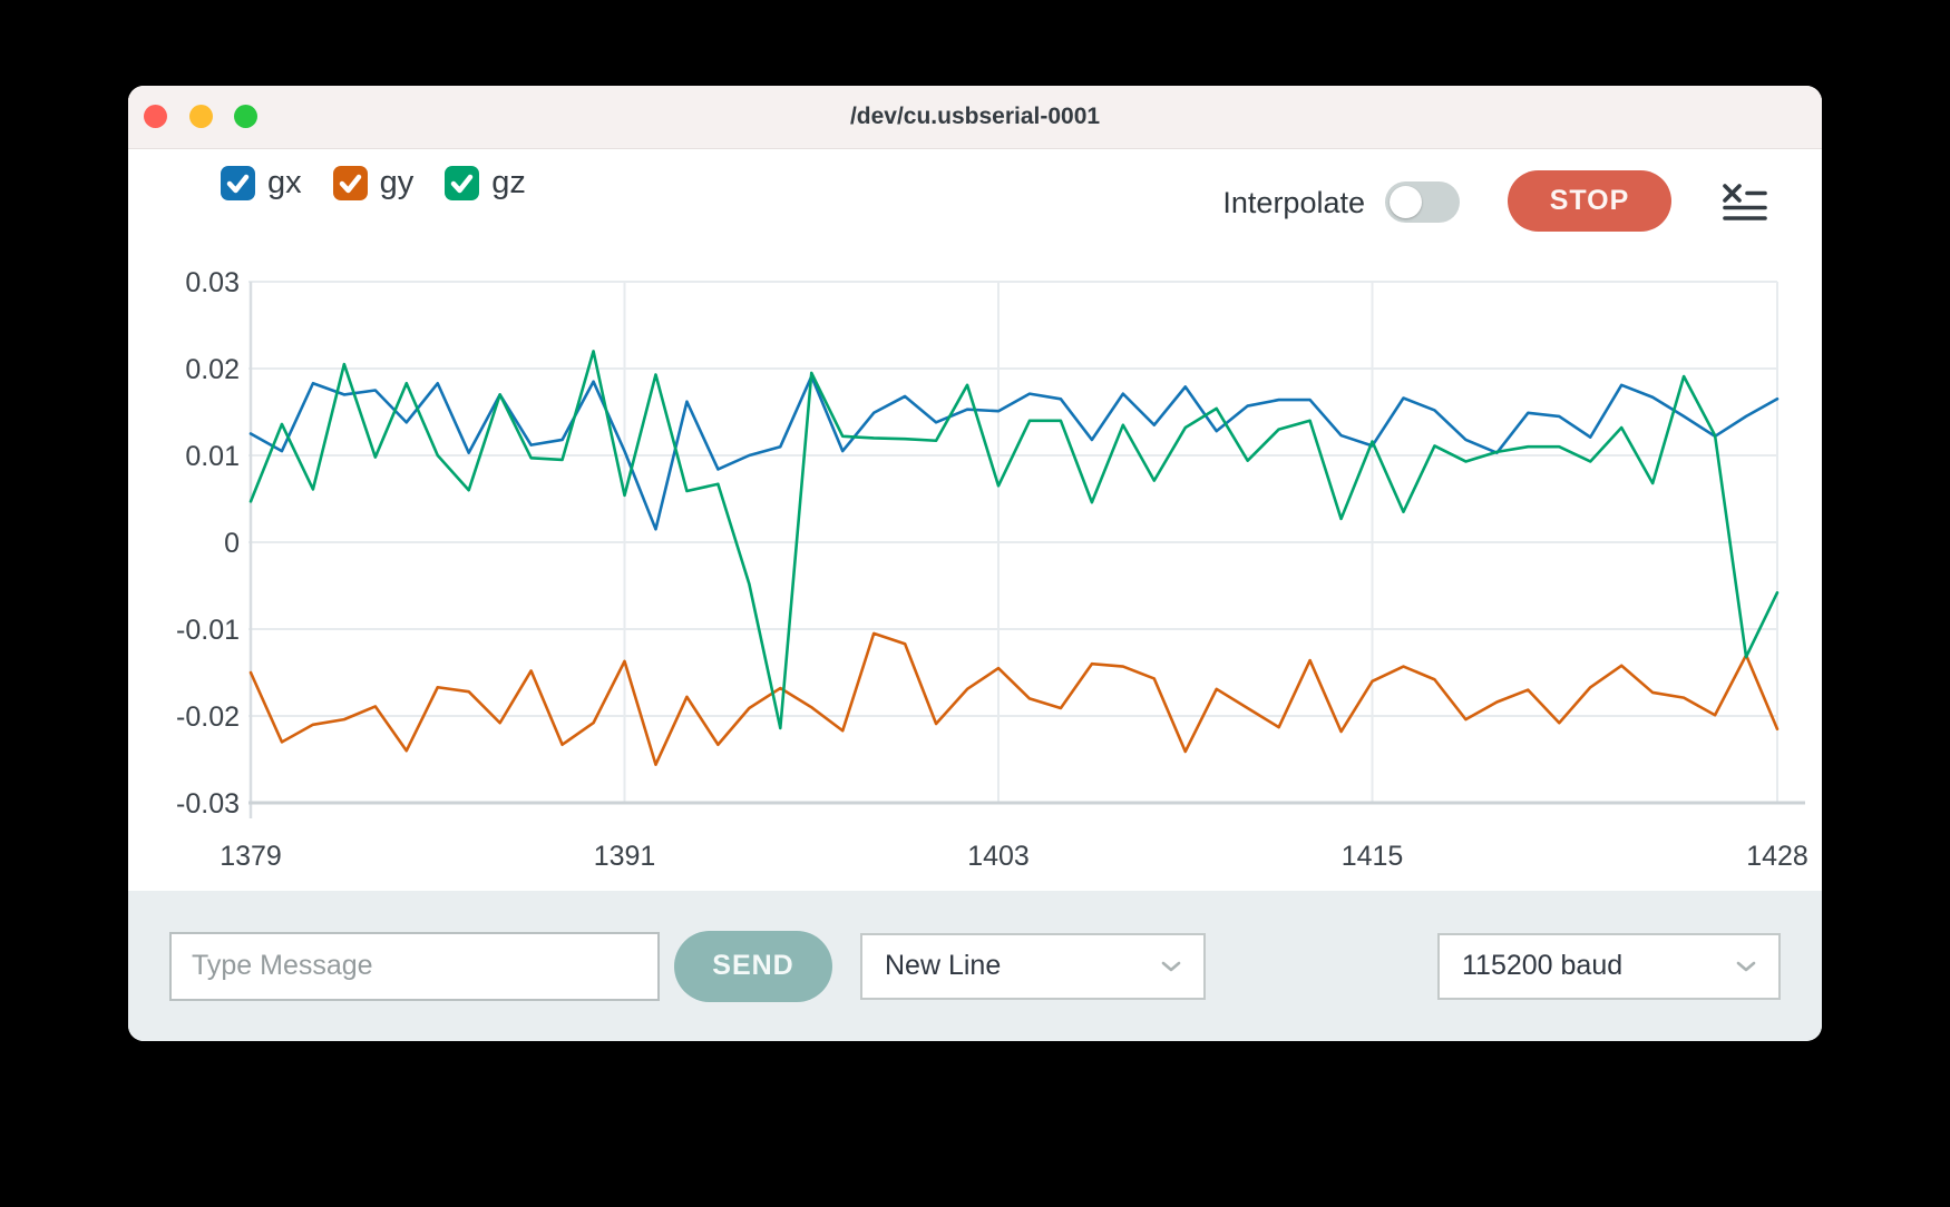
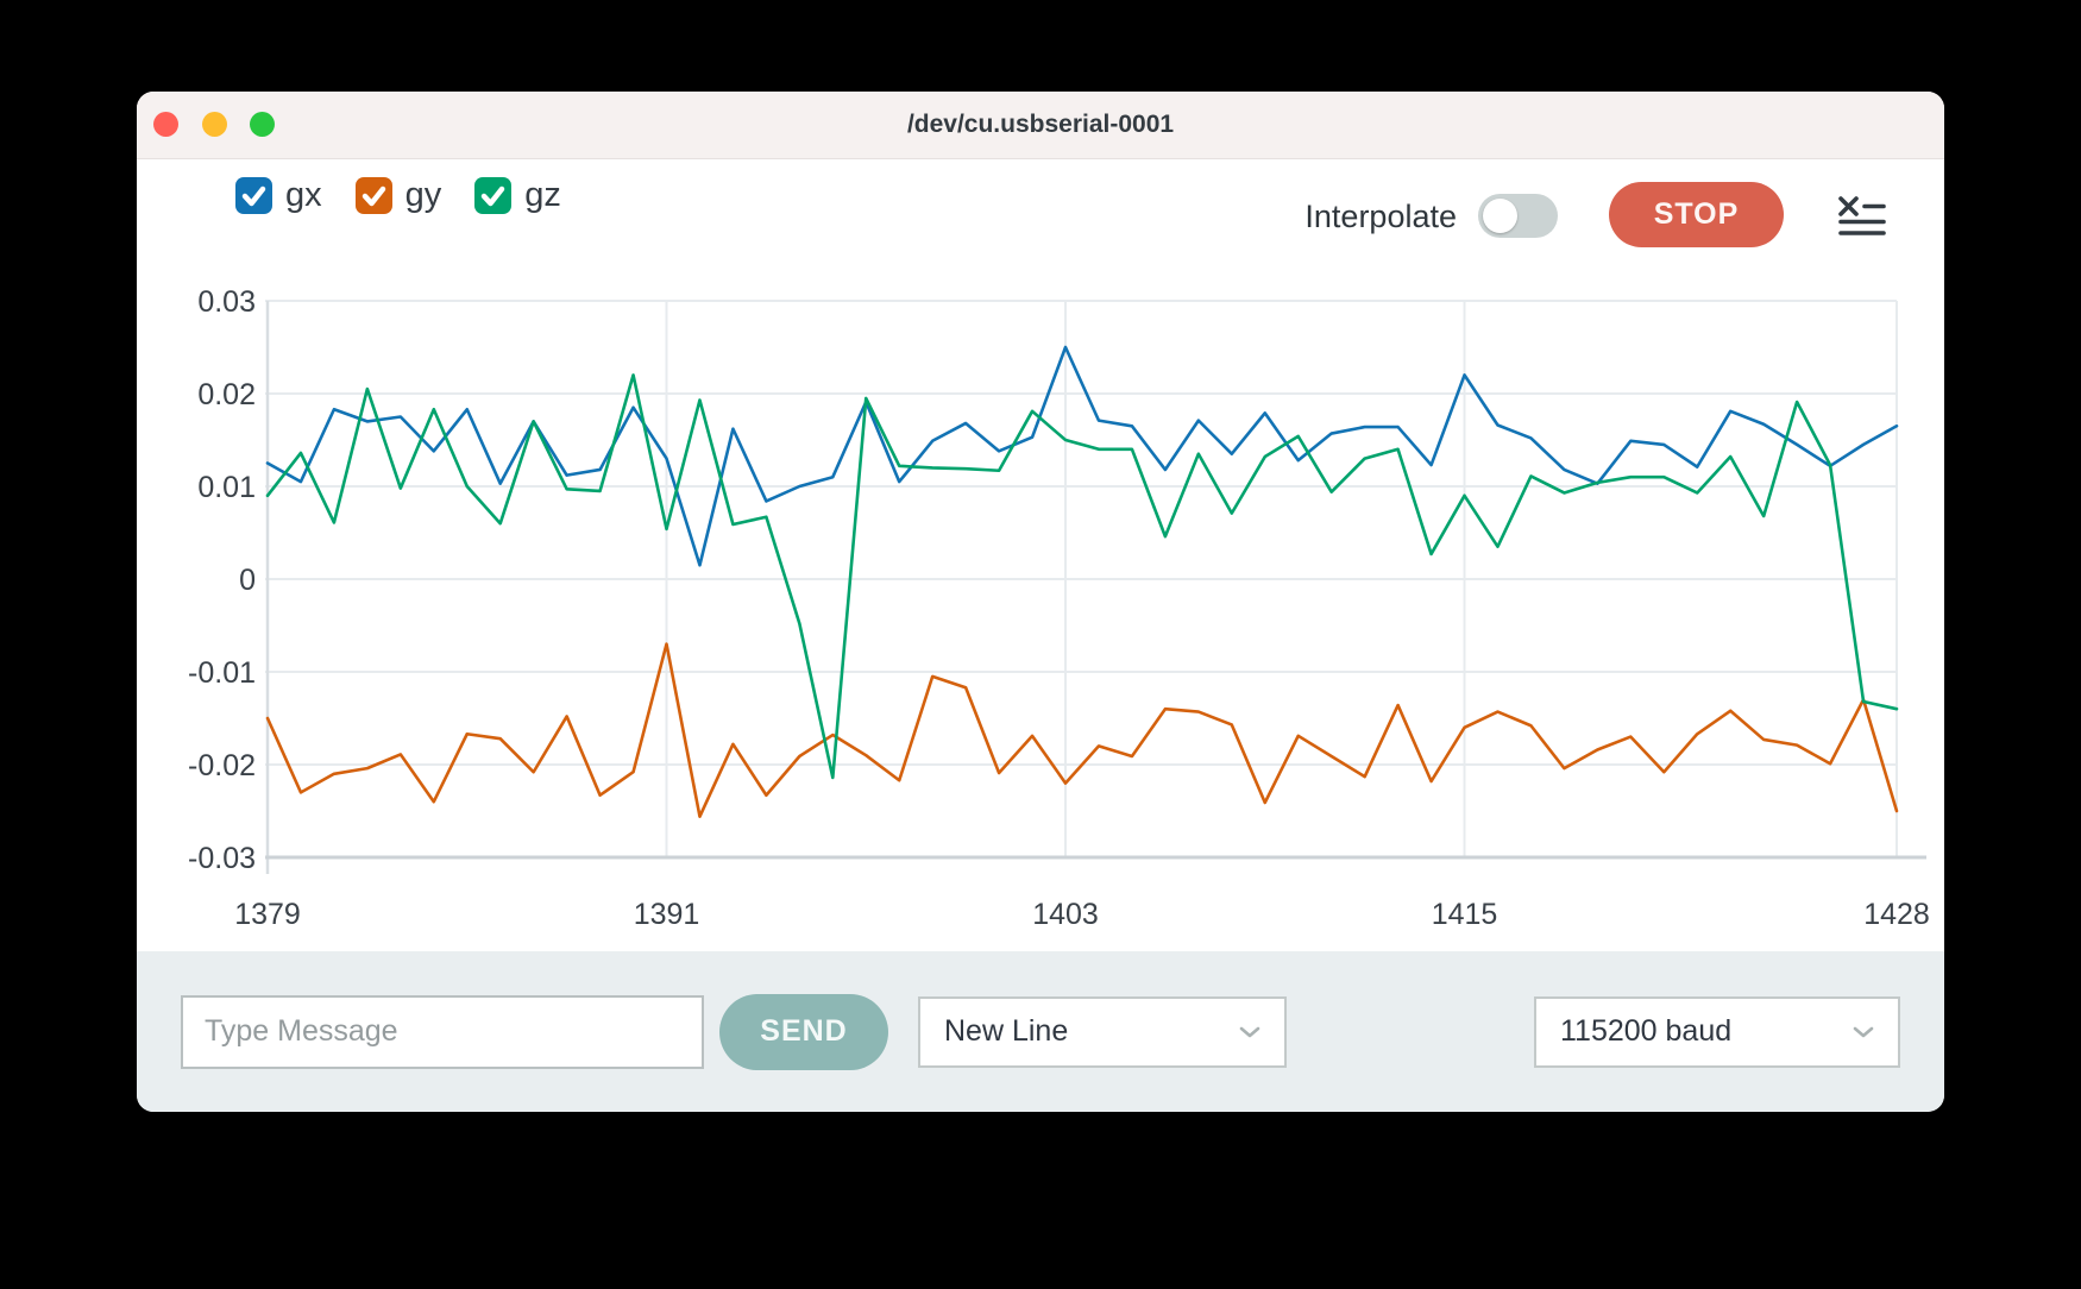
gz/1379: 0.005 -> 0.009
gx/1391: 0.011 -> 0.013
gy/1391: -0.014 -> -0.007
gx/1403: 0.015 -> 0.025
gy/1403: -0.015 -> -0.022
gz/1403: 0.006 -> 0.015
gx/1415: 0.011 -> 0.022
gz/1415: 0.012 -> 0.009
gy/1428: -0.021 -> -0.025
gz/1428: -0.006 -> -0.014
